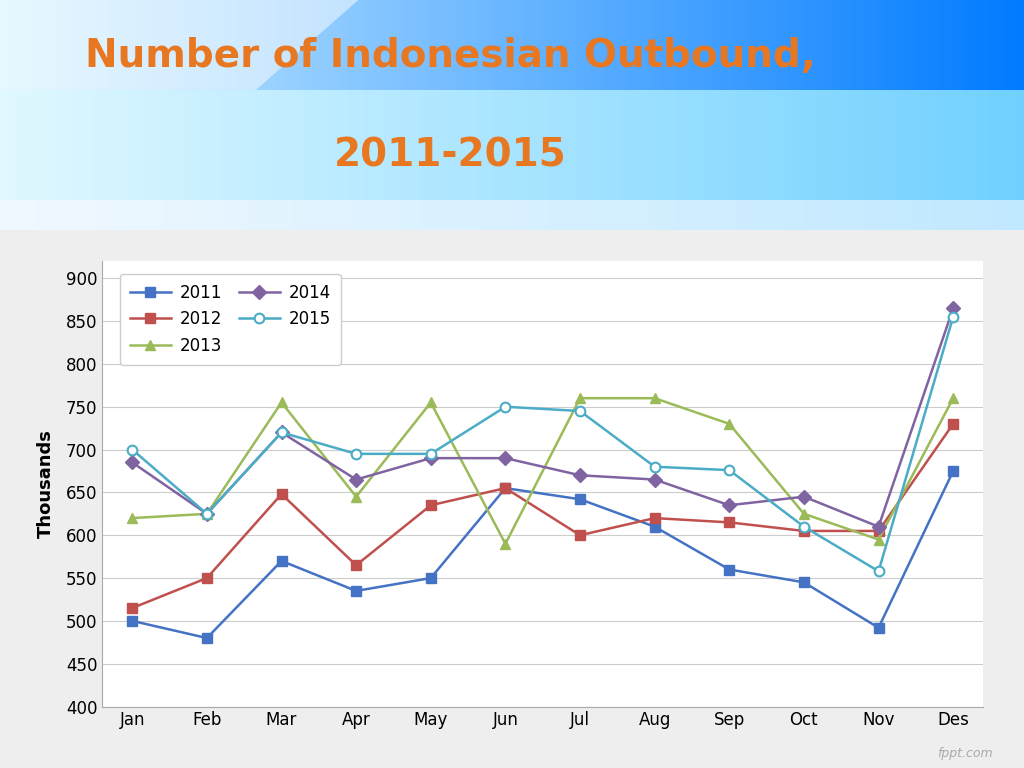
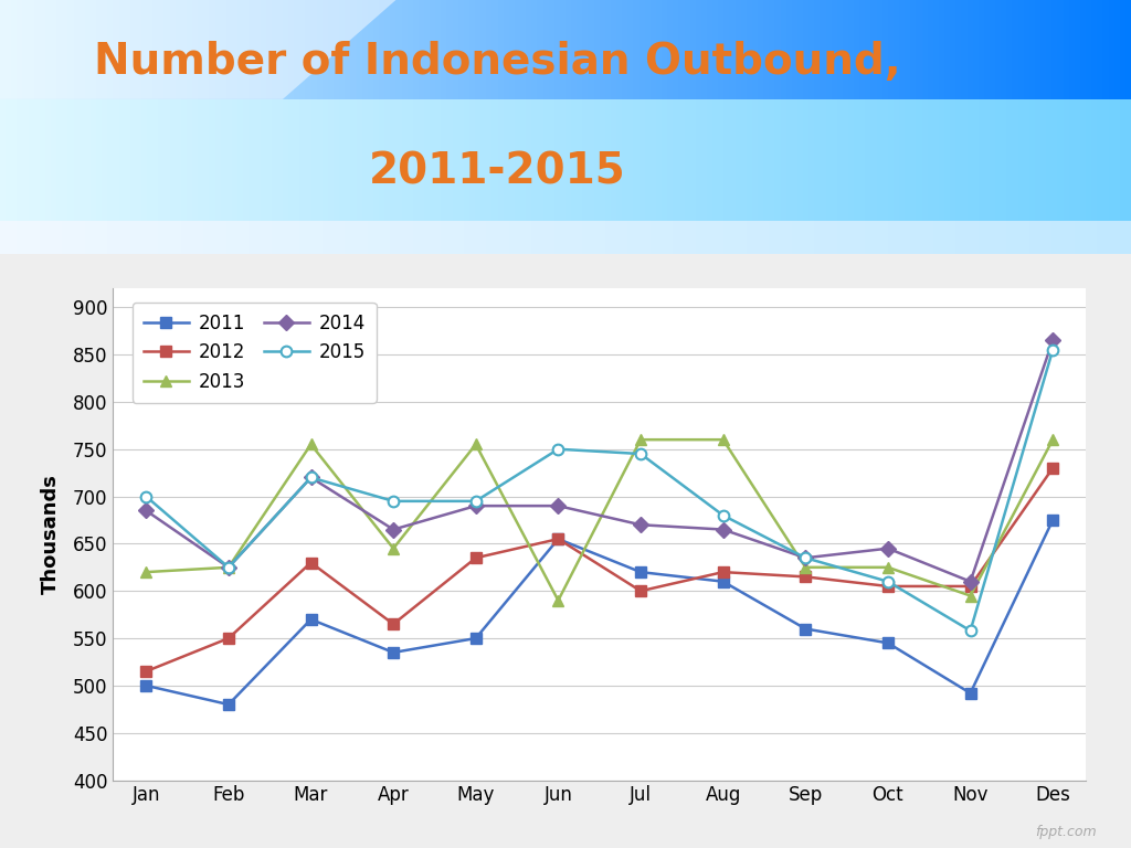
2012/Mar: 648 -> 630
2011/Jul: 642 -> 620
2013/Sep: 730 -> 625
2015/Sep: 676 -> 635
